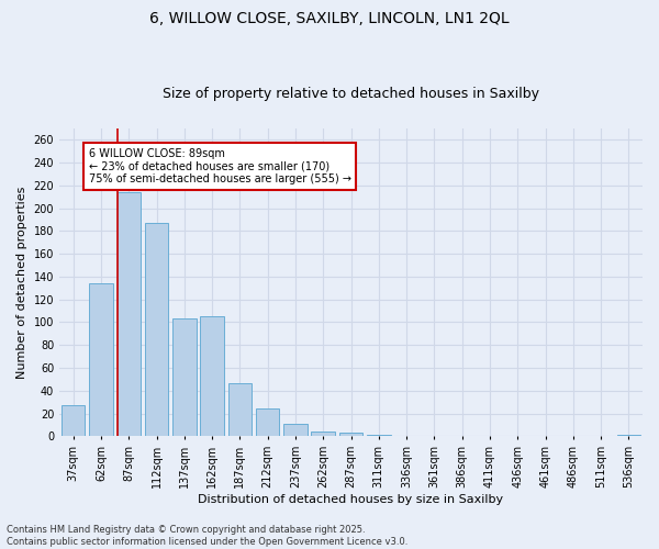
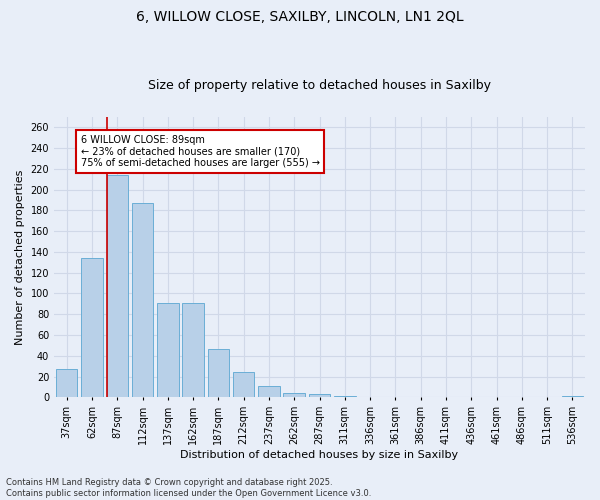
137sqm: 103 -> 91
162sqm: 105 -> 91
